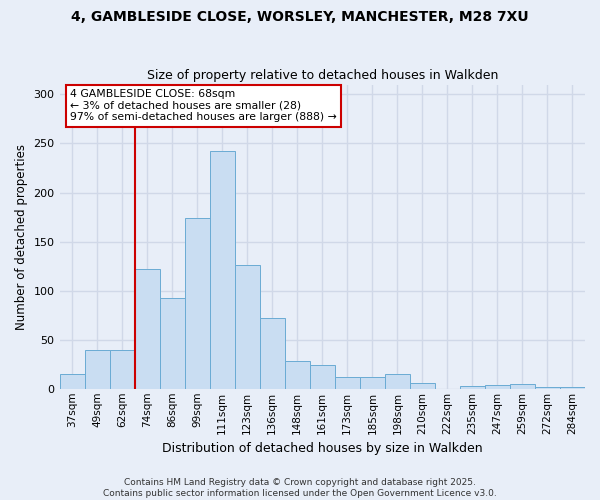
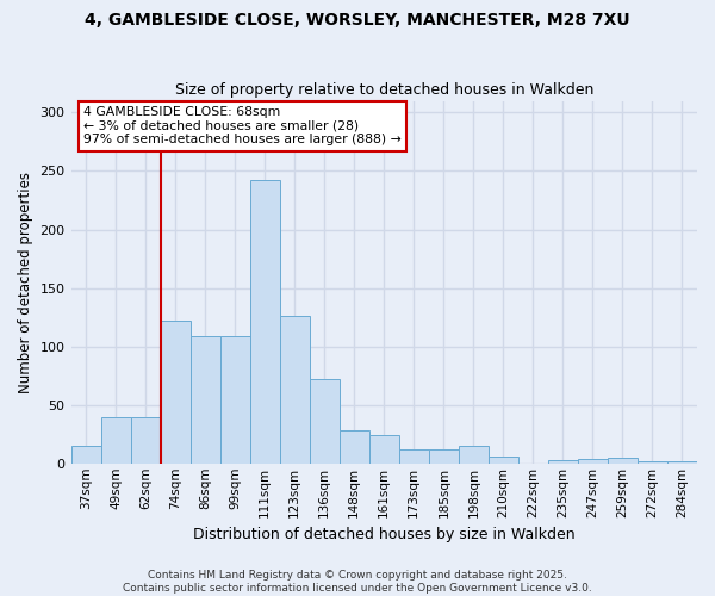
86sqm: 92 -> 109
99sqm: 174 -> 109
